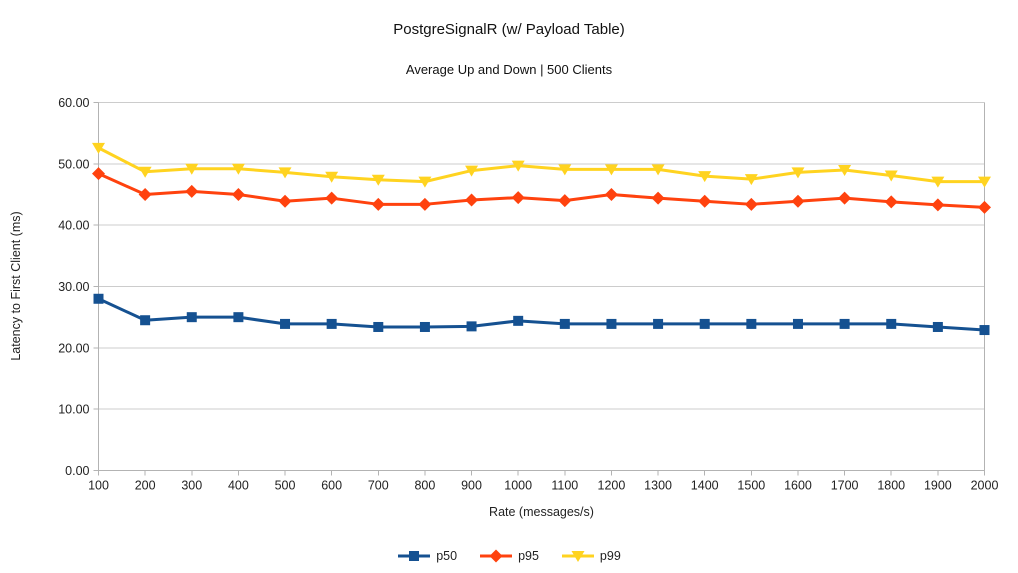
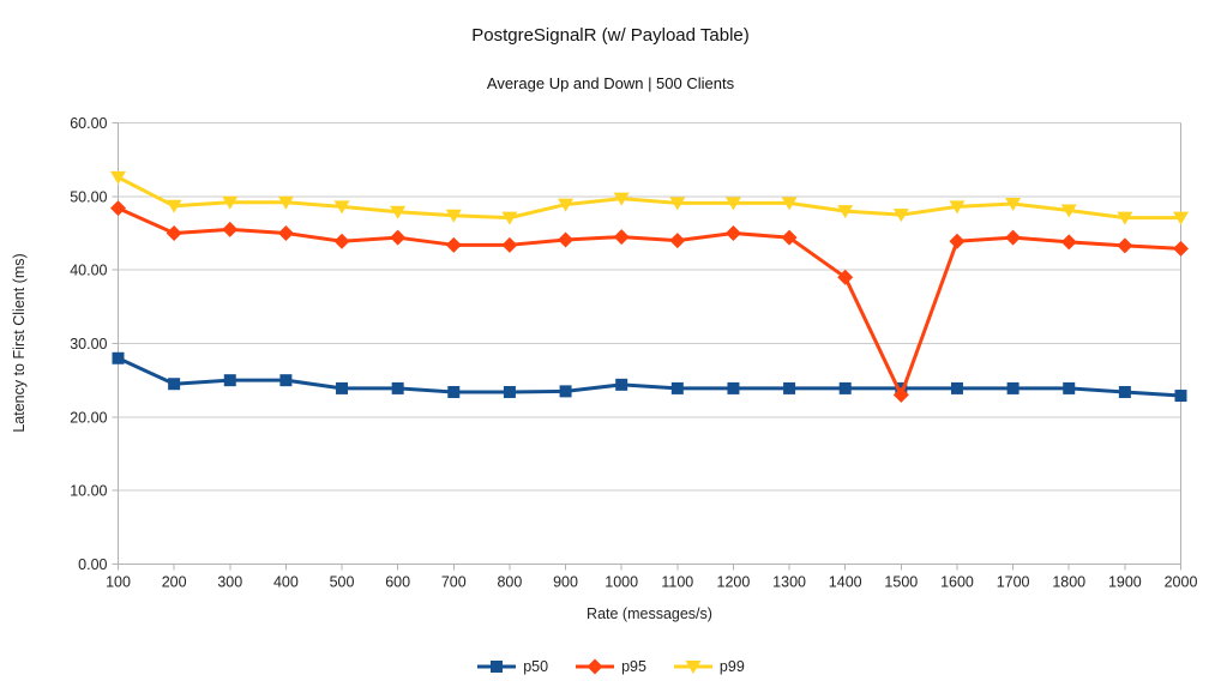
p95/1400: 44 -> 39
p95/1500: 43 -> 23
